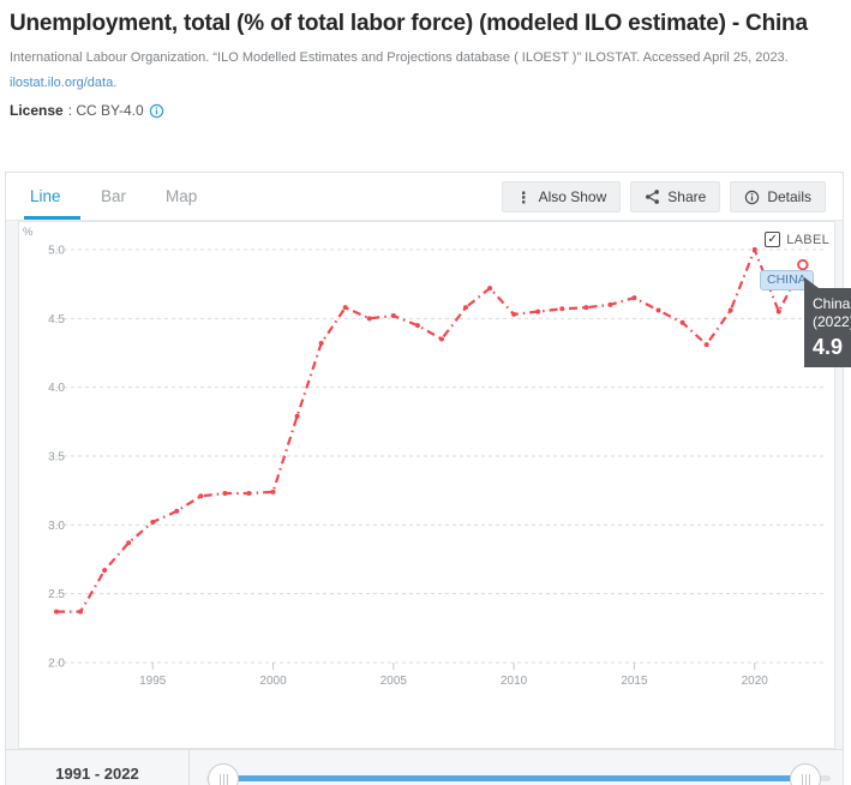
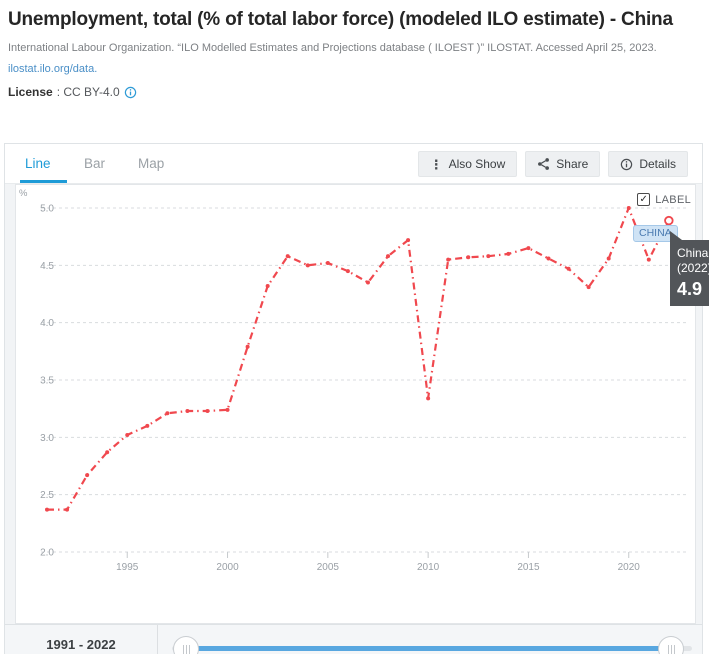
2010: 4.53 -> 3.34
